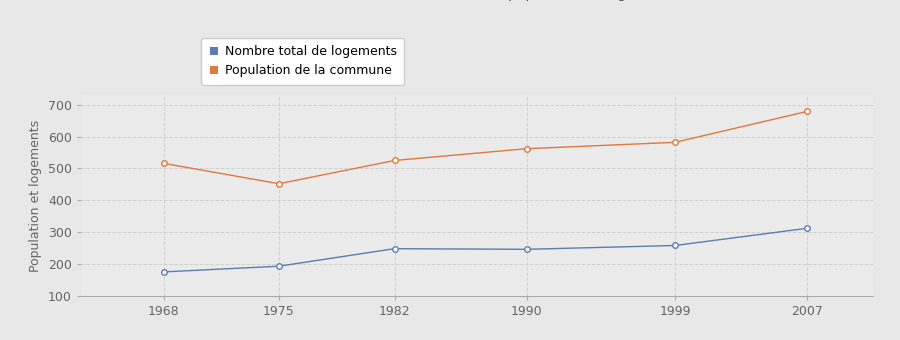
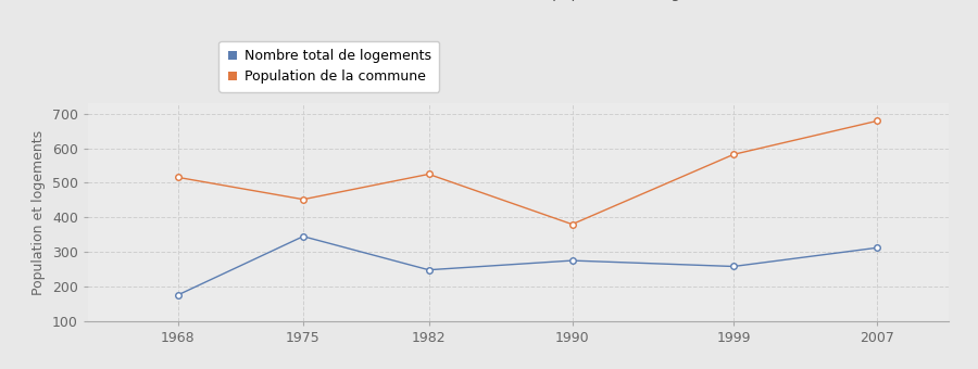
Nombre total de logements/1975: 193 -> 345
Nombre total de logements/1990: 246 -> 275
Population de la commune/1990: 562 -> 380
